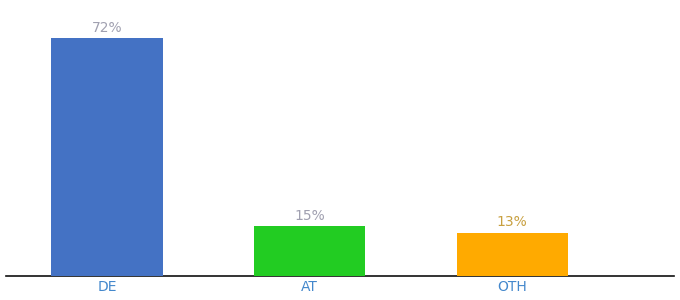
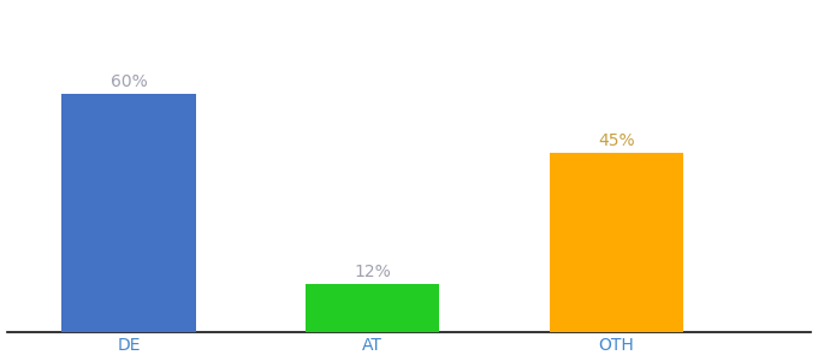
DE: 72% -> 60%
AT: 15% -> 12%
OTH: 13% -> 45%
